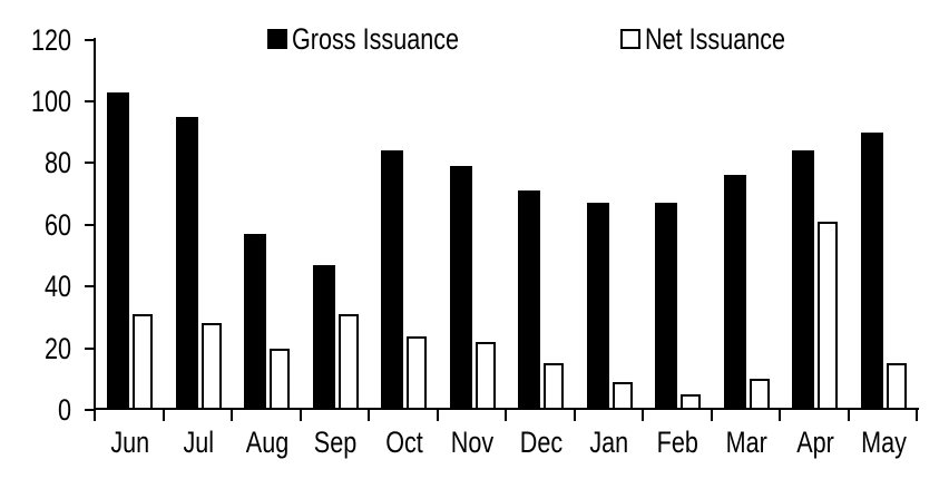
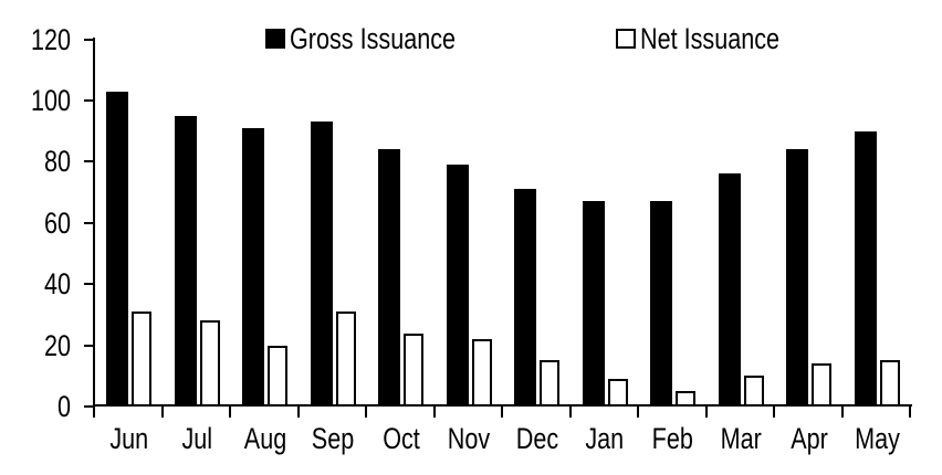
Gross Issuance/Aug: 57 -> 91
Gross Issuance/Sep: 47 -> 93
Net Issuance/Apr: 61 -> 14
